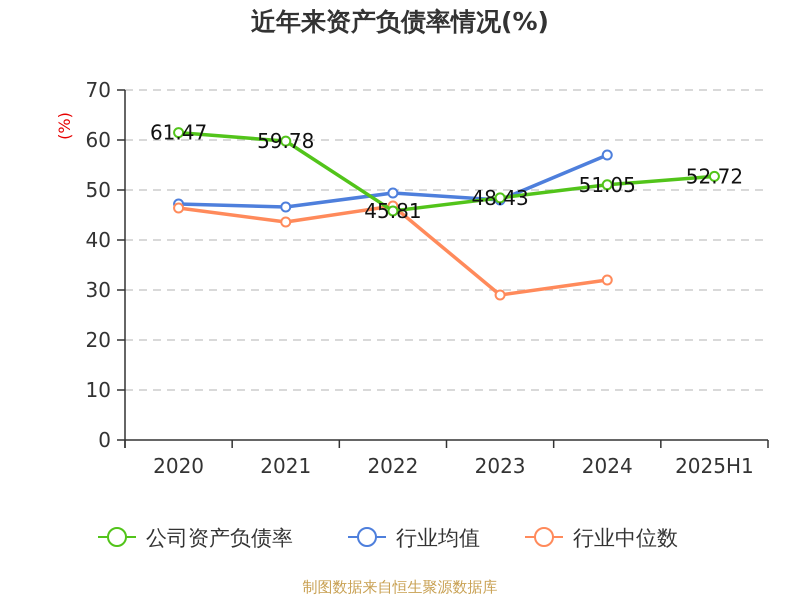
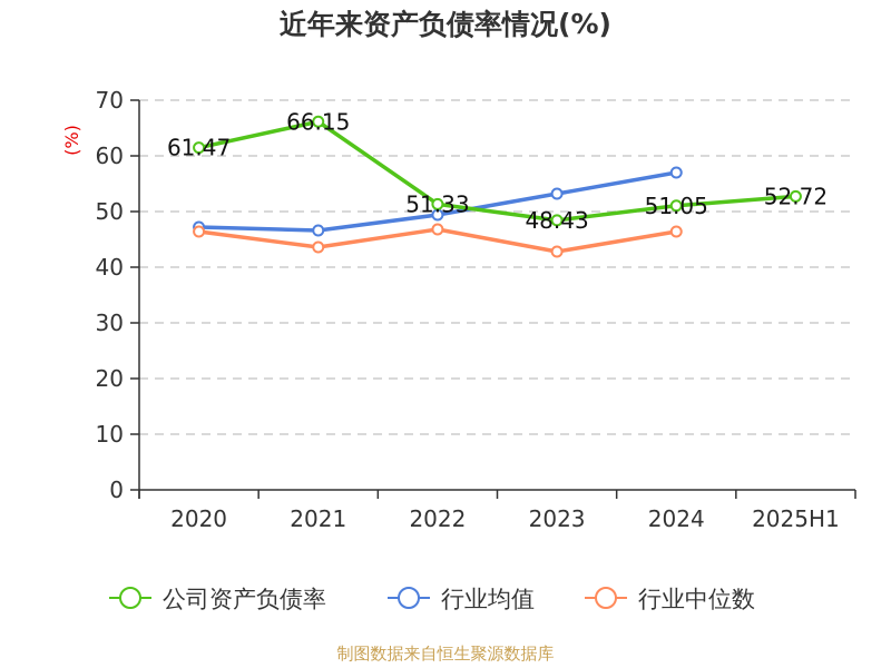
公司资产负债率/2021: 59.78 -> 66.15
公司资产负债率/2022: 45.81 -> 51.33
行业均值/2023: 48 -> 53
行业中位数/2023: 29 -> 43
行业中位数/2024: 32 -> 46
